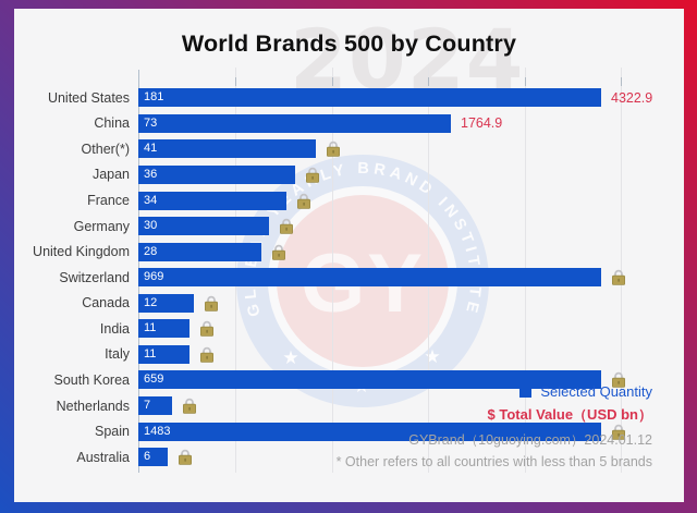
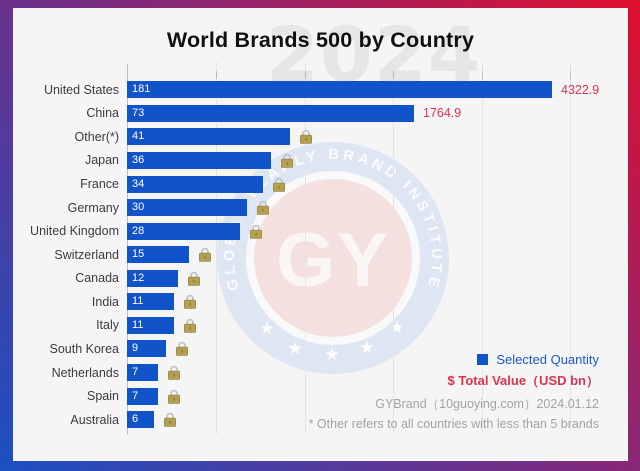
Selected Quantity/Switzerland: 969 -> 15
Selected Quantity/South Korea: 659 -> 9
Selected Quantity/Spain: 1483 -> 7
